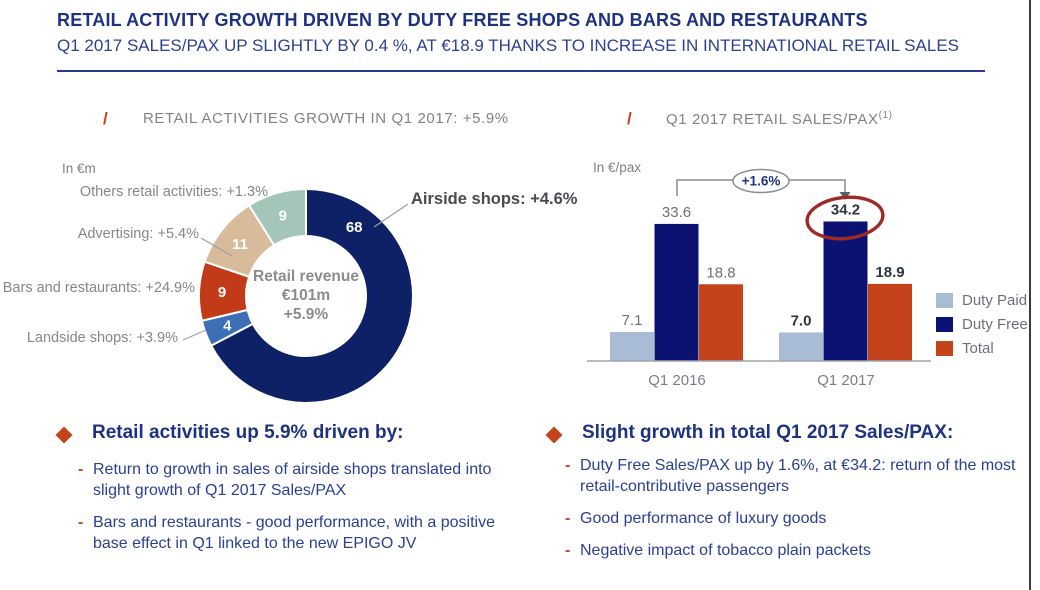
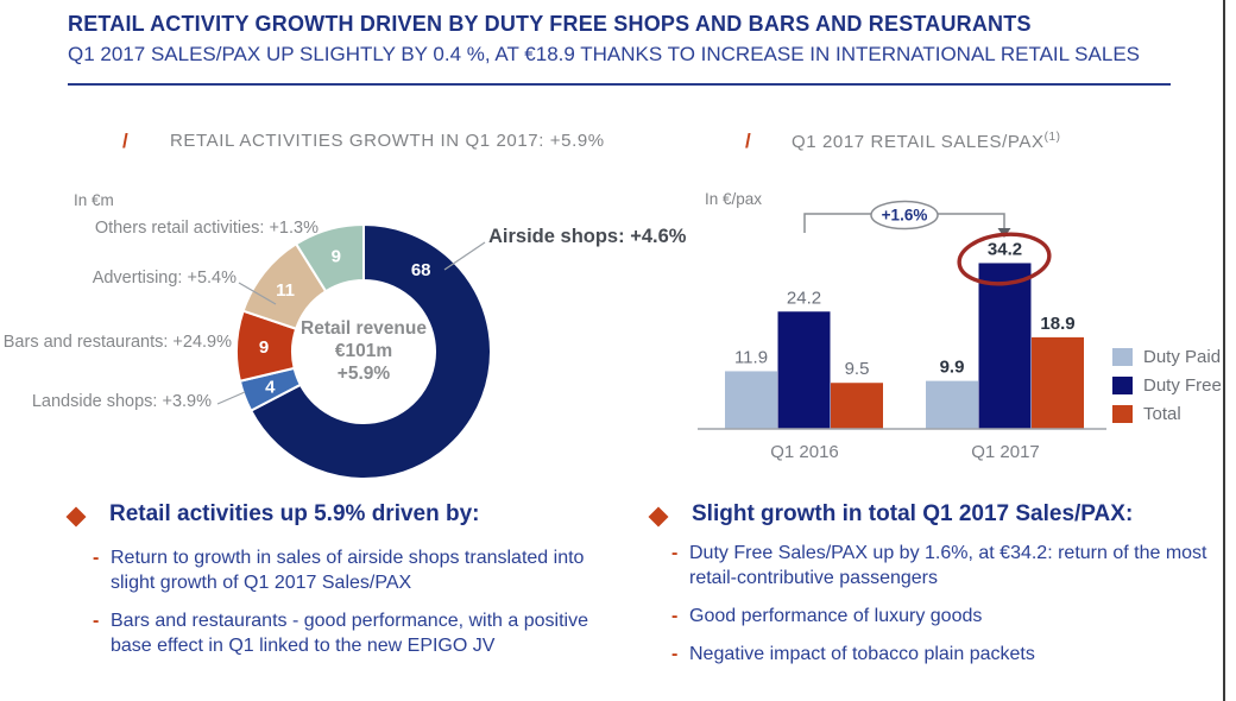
Q1 2017 RETAIL SALES/PAX/Duty Paid/Q1 2016: 7.1 -> 11.9
Q1 2017 RETAIL SALES/PAX/Duty Free/Q1 2016: 33.6 -> 24.2
Q1 2017 RETAIL SALES/PAX/Total/Q1 2016: 18.8 -> 9.5
Q1 2017 RETAIL SALES/PAX/Duty Paid/Q1 2017: 7.0 -> 9.9
